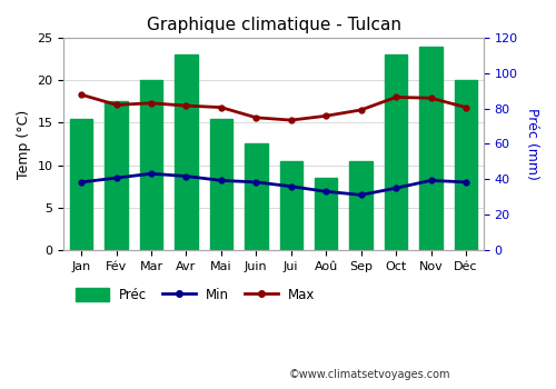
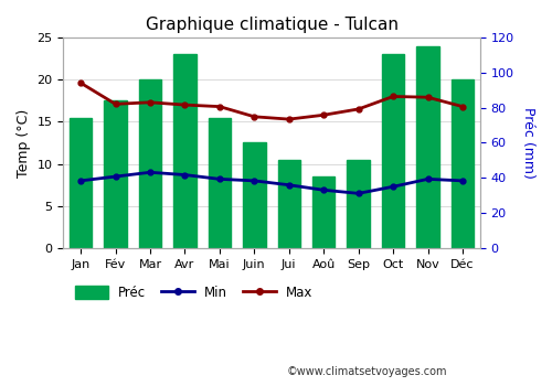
Max/Jan: 18.3 -> 19.6
